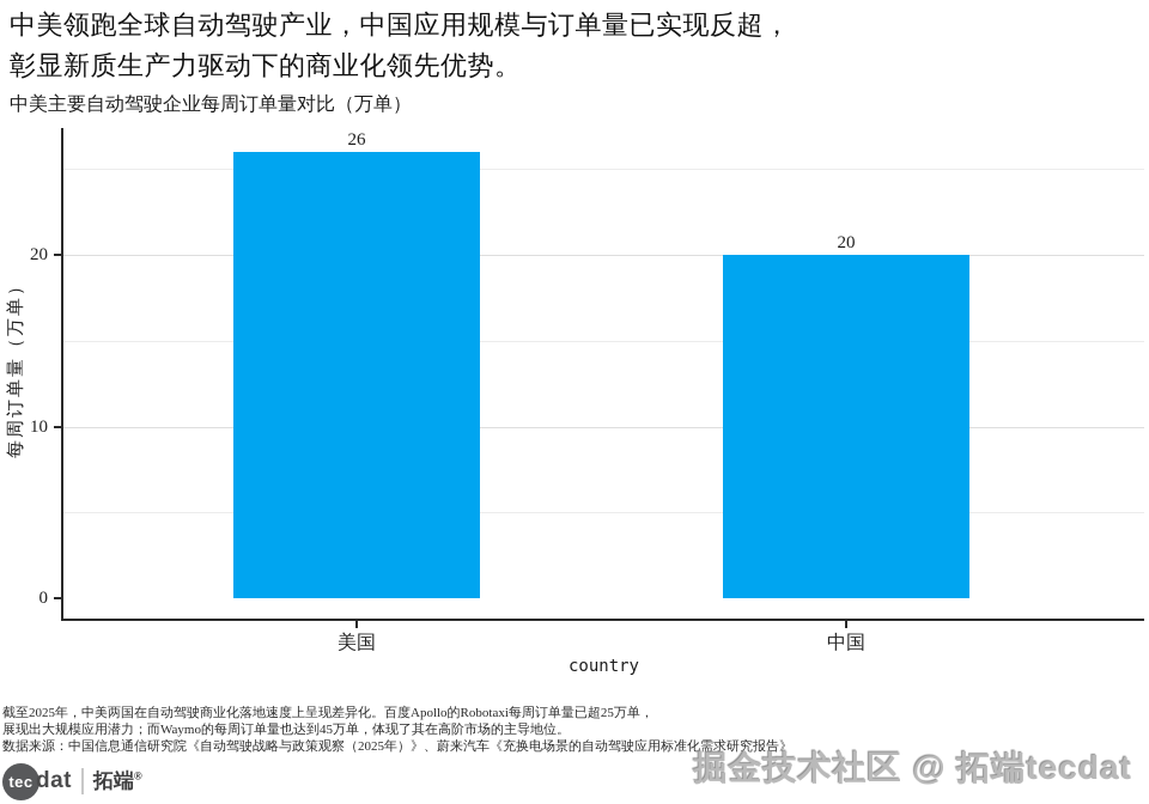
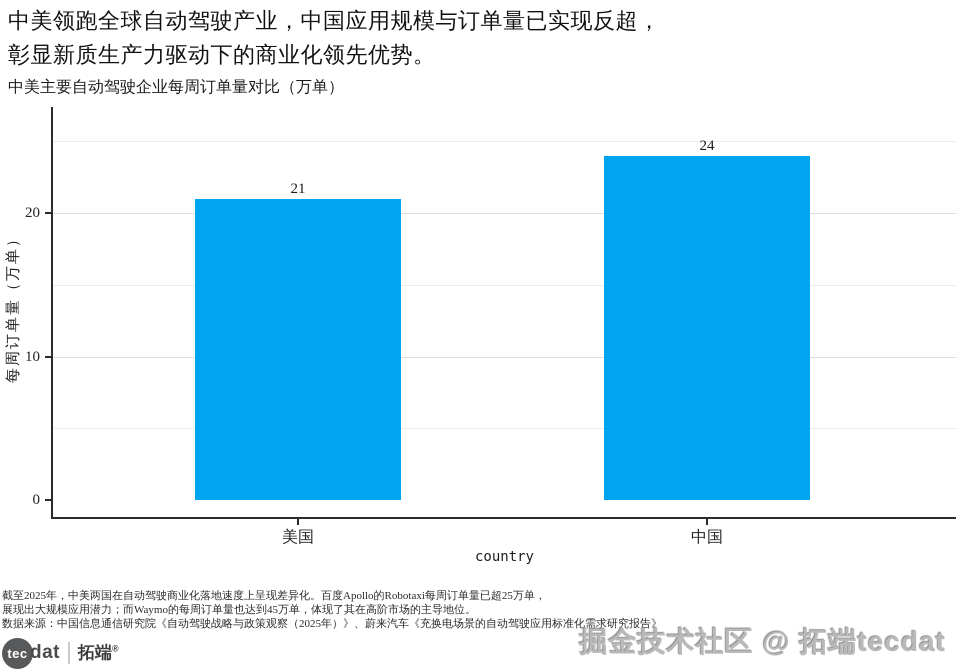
美国: 26 -> 21
中国: 20 -> 24
